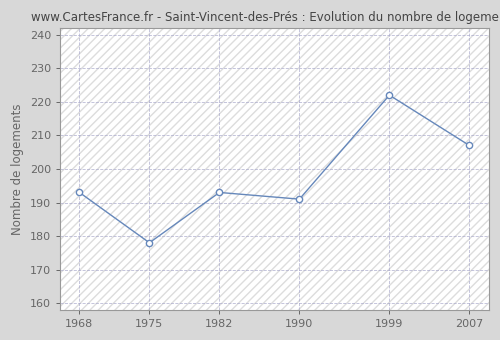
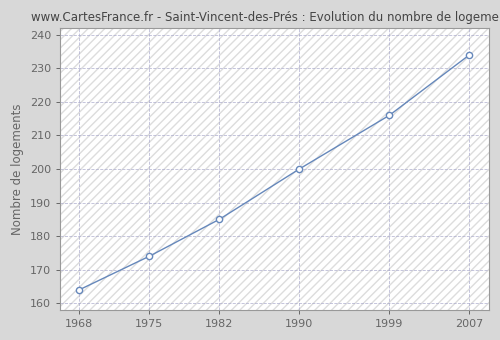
1968: 193 -> 164
1975: 178 -> 174
1982: 193 -> 185
1990: 191 -> 200
1999: 222 -> 216
2007: 207 -> 234
